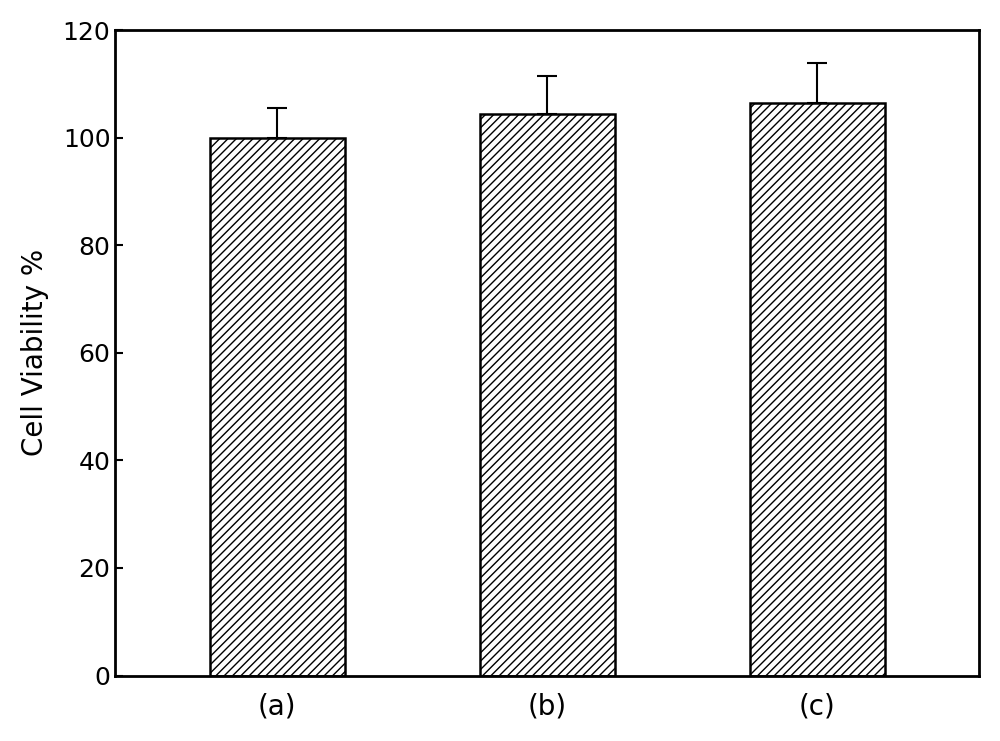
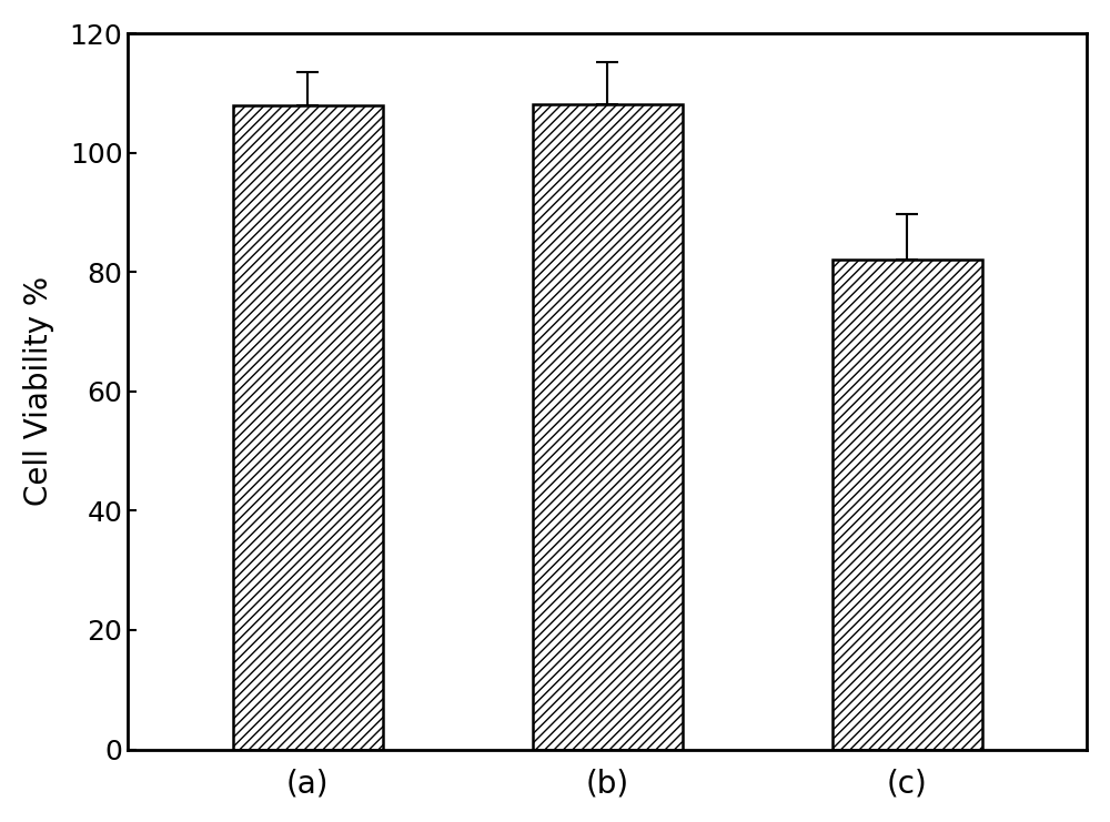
(a): 100.0 -> 108.0
(b): 104.5 -> 108.2
(c): 106.5 -> 82.2
